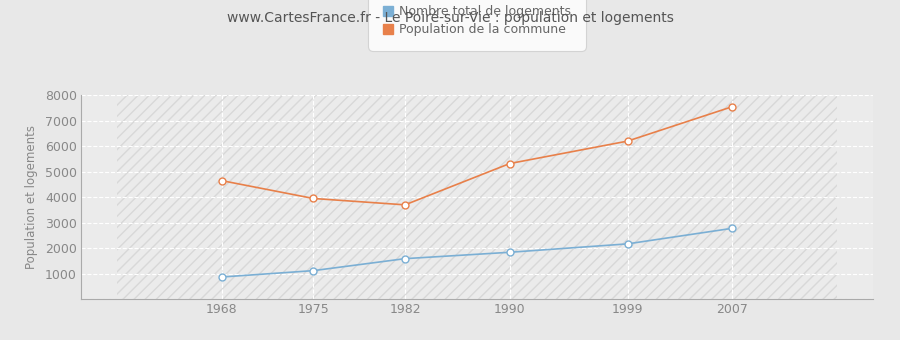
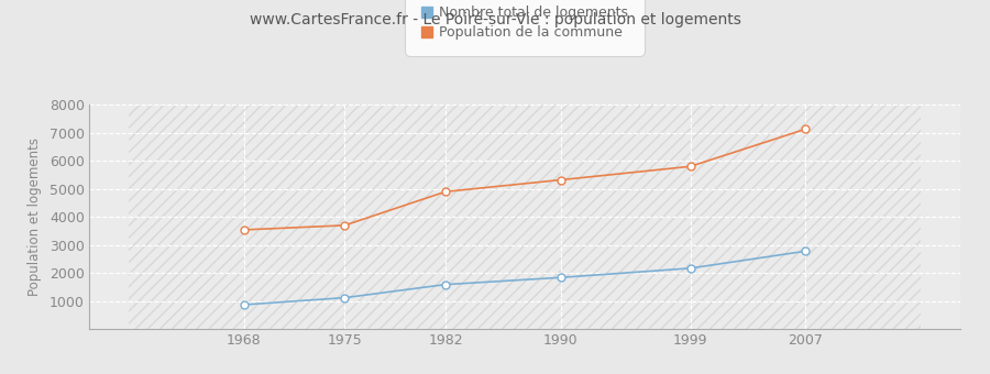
Population de la commune/1968: 4650 -> 3540
Population de la commune/1975: 3950 -> 3700
Population de la commune/1982: 3700 -> 4900
Population de la commune/1999: 6200 -> 5800
Population de la commune/2007: 7550 -> 7130
